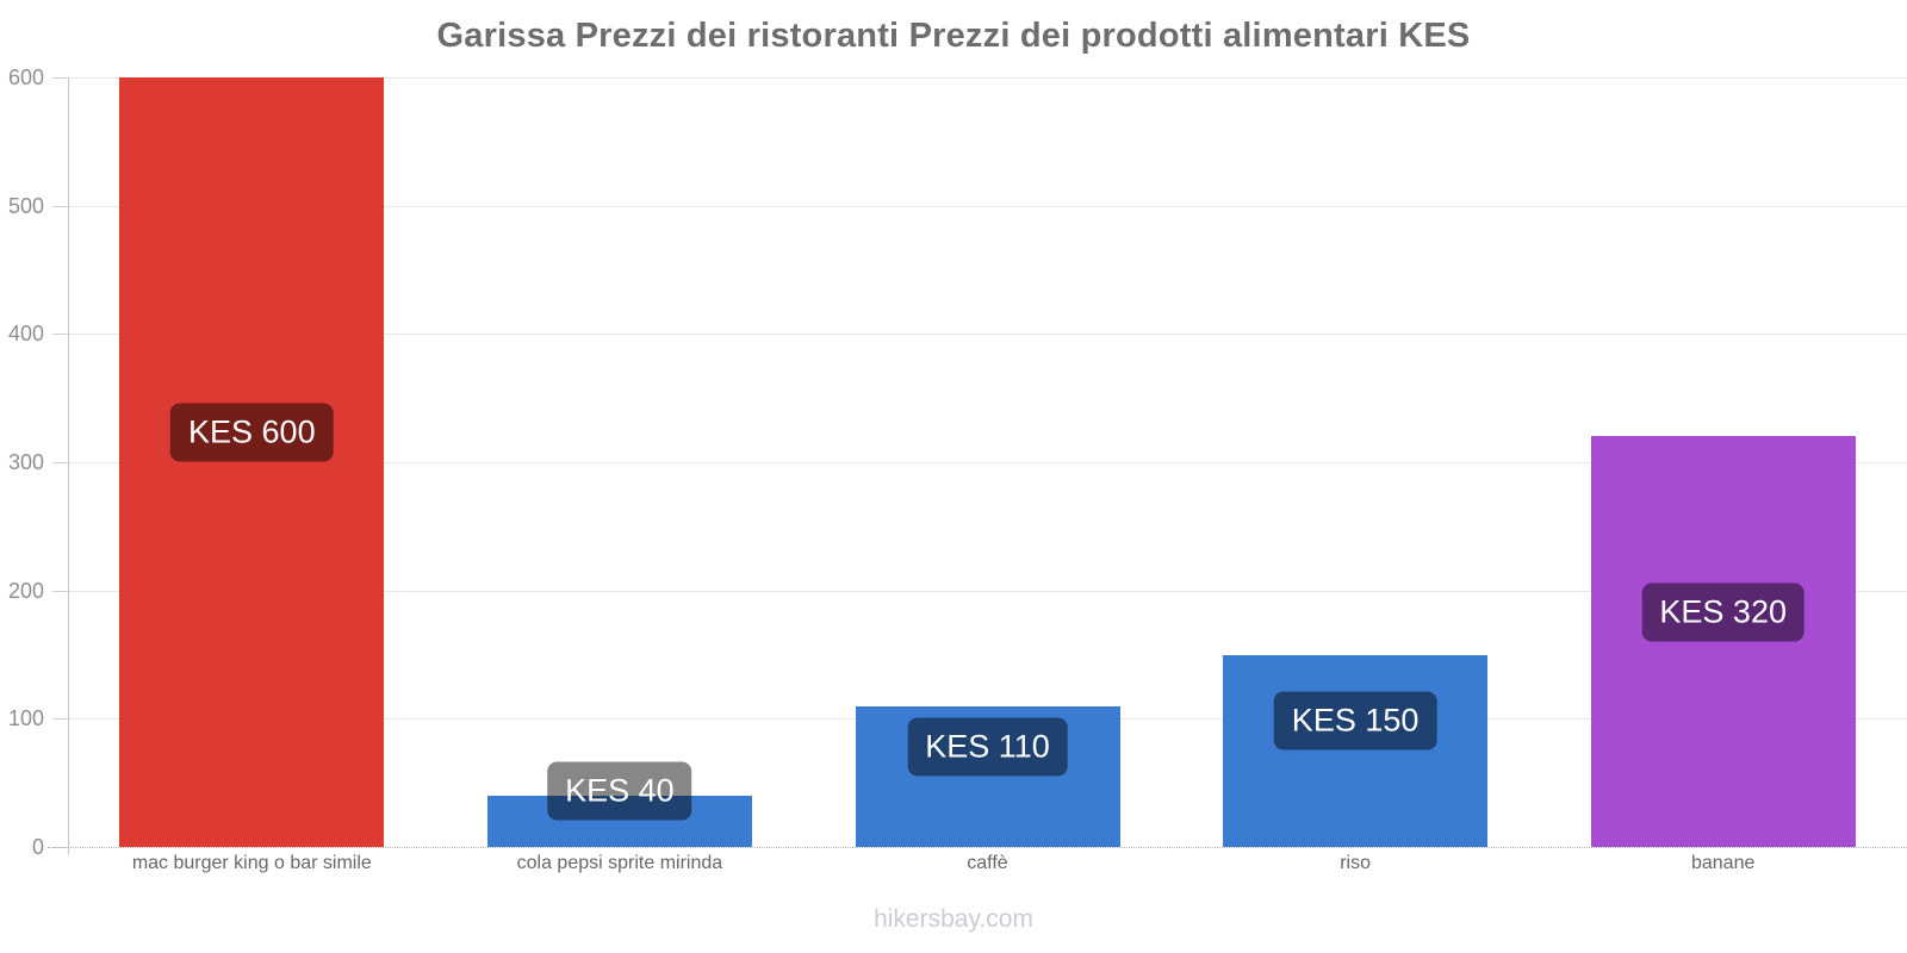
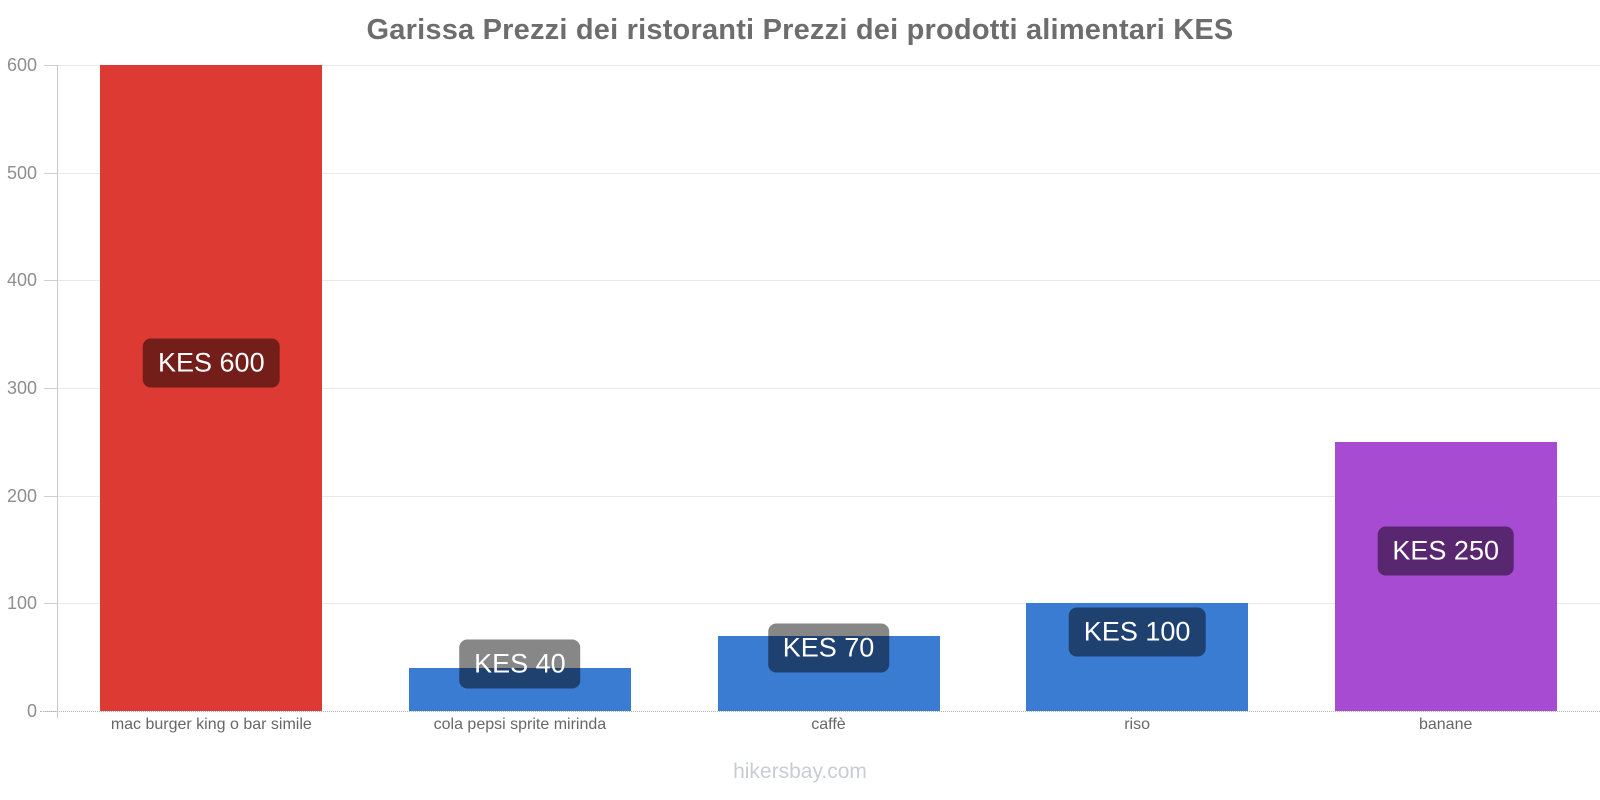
caffè: 110 -> 70
riso: 150 -> 100
banane: 320 -> 250
